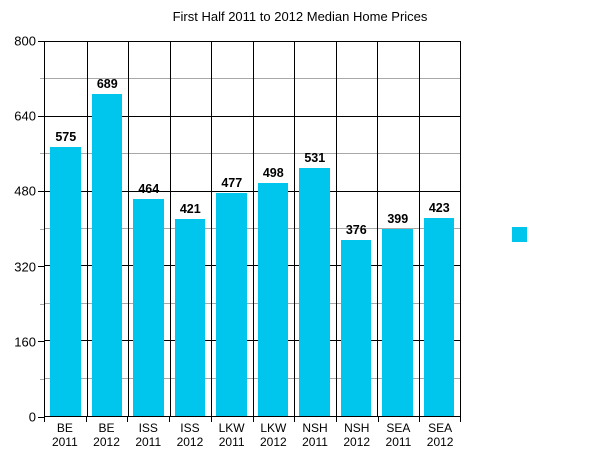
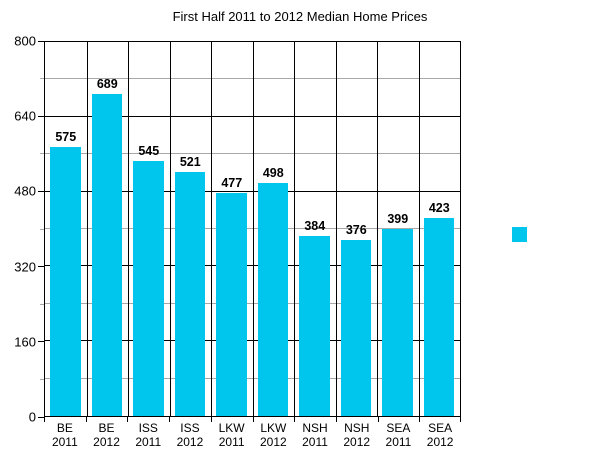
ISS 2011: 464 -> 545
ISS 2012: 421 -> 521
NSH 2011: 531 -> 384
